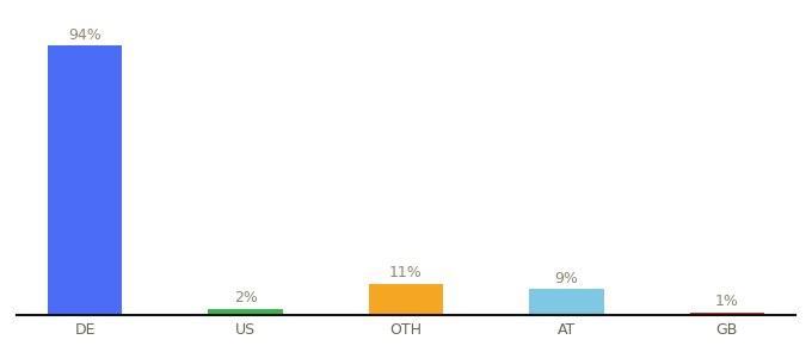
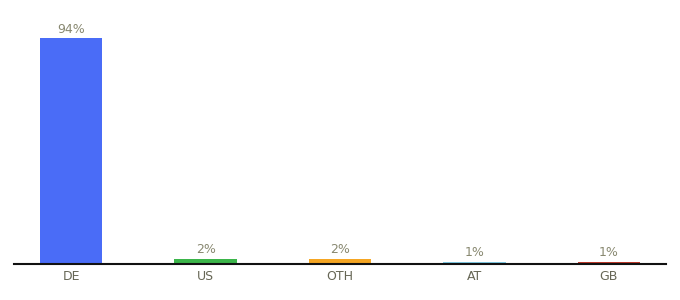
OTH: 11% -> 2%
AT: 9% -> 1%
